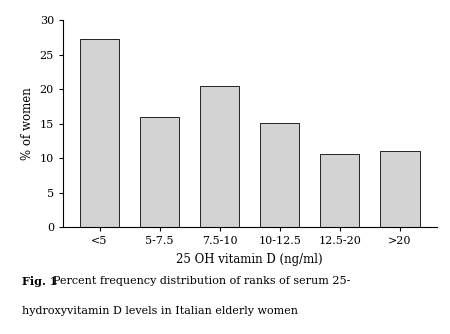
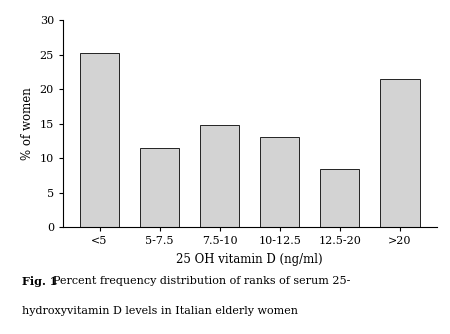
<5: 27.2 -> 25.2
5-7.5: 16.0 -> 11.4
7.5-10: 20.4 -> 14.8
10-12.5: 15.1 -> 13.0
12.5-20: 10.6 -> 8.4
>20: 11.1 -> 21.4
